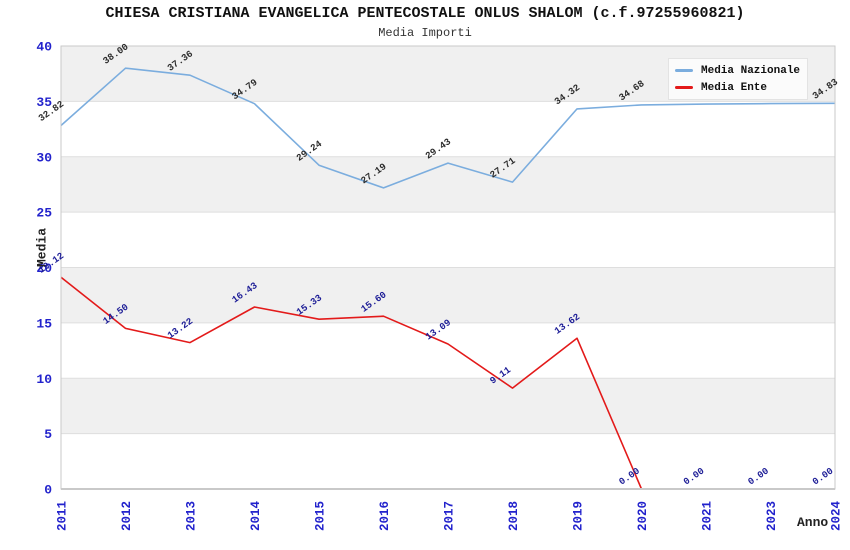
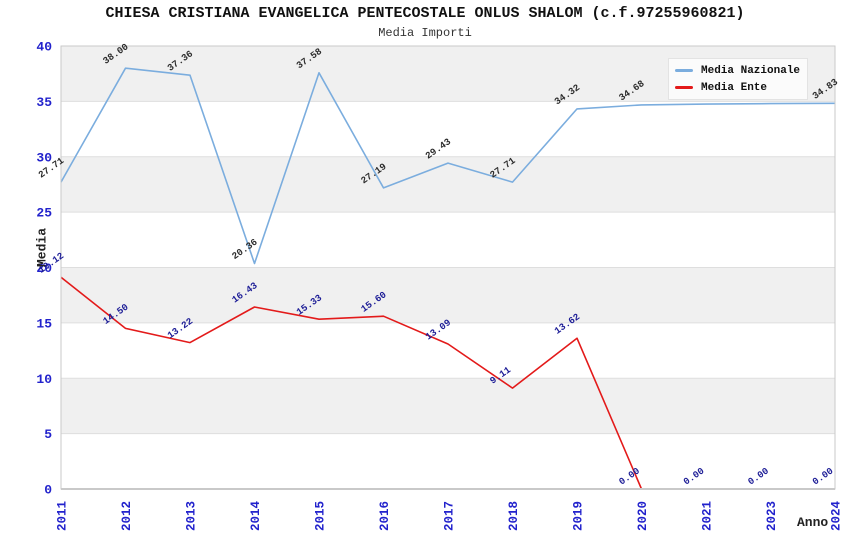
Media Nazionale/2011: 32.82 -> 27.71
Media Nazionale/2014: 34.79 -> 20.36
Media Nazionale/2015: 29.24 -> 37.58
